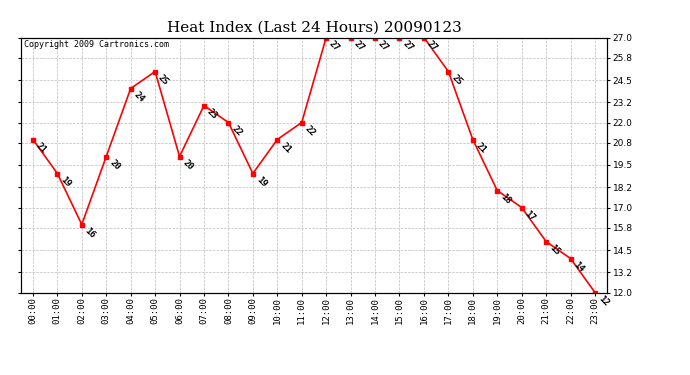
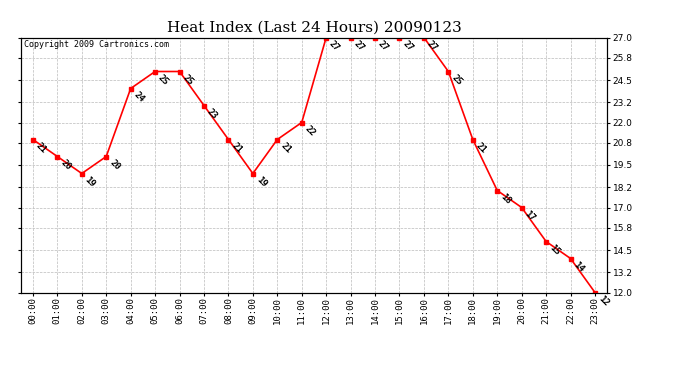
01:00: 19 -> 20
02:00: 16 -> 19
06:00: 20 -> 25
08:00: 22 -> 21
